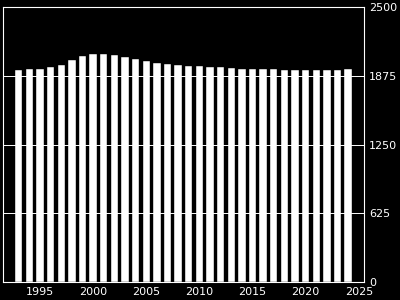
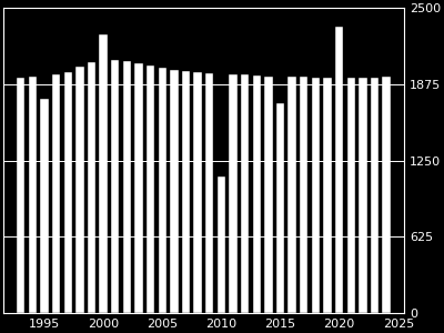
1995: 1940 -> 1750
2000: 2080 -> 2280
2010: 1960 -> 1120
2015: 1940 -> 1720
2020: 1930 -> 2340
